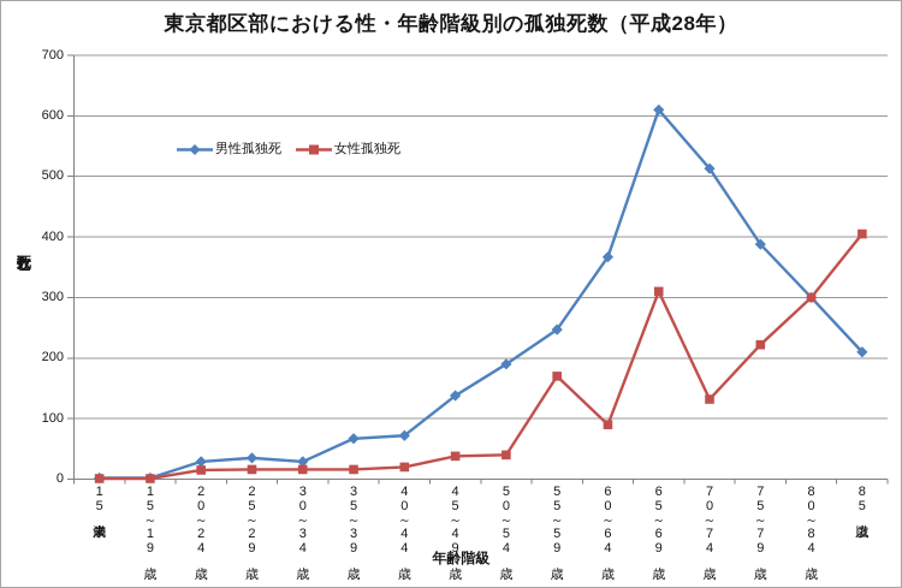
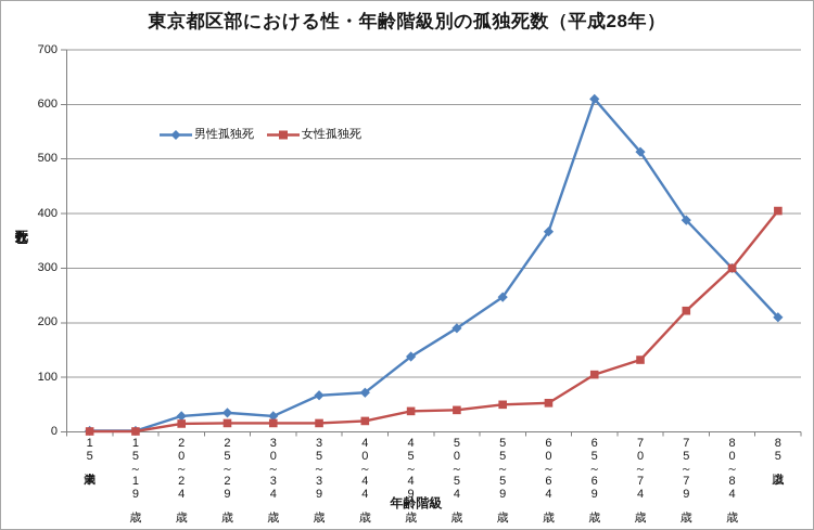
女性孤独死/55～59歳: 170 -> 50
女性孤独死/60～64歳: 90 -> 50
女性孤独死/65～69歳: 310 -> 100
